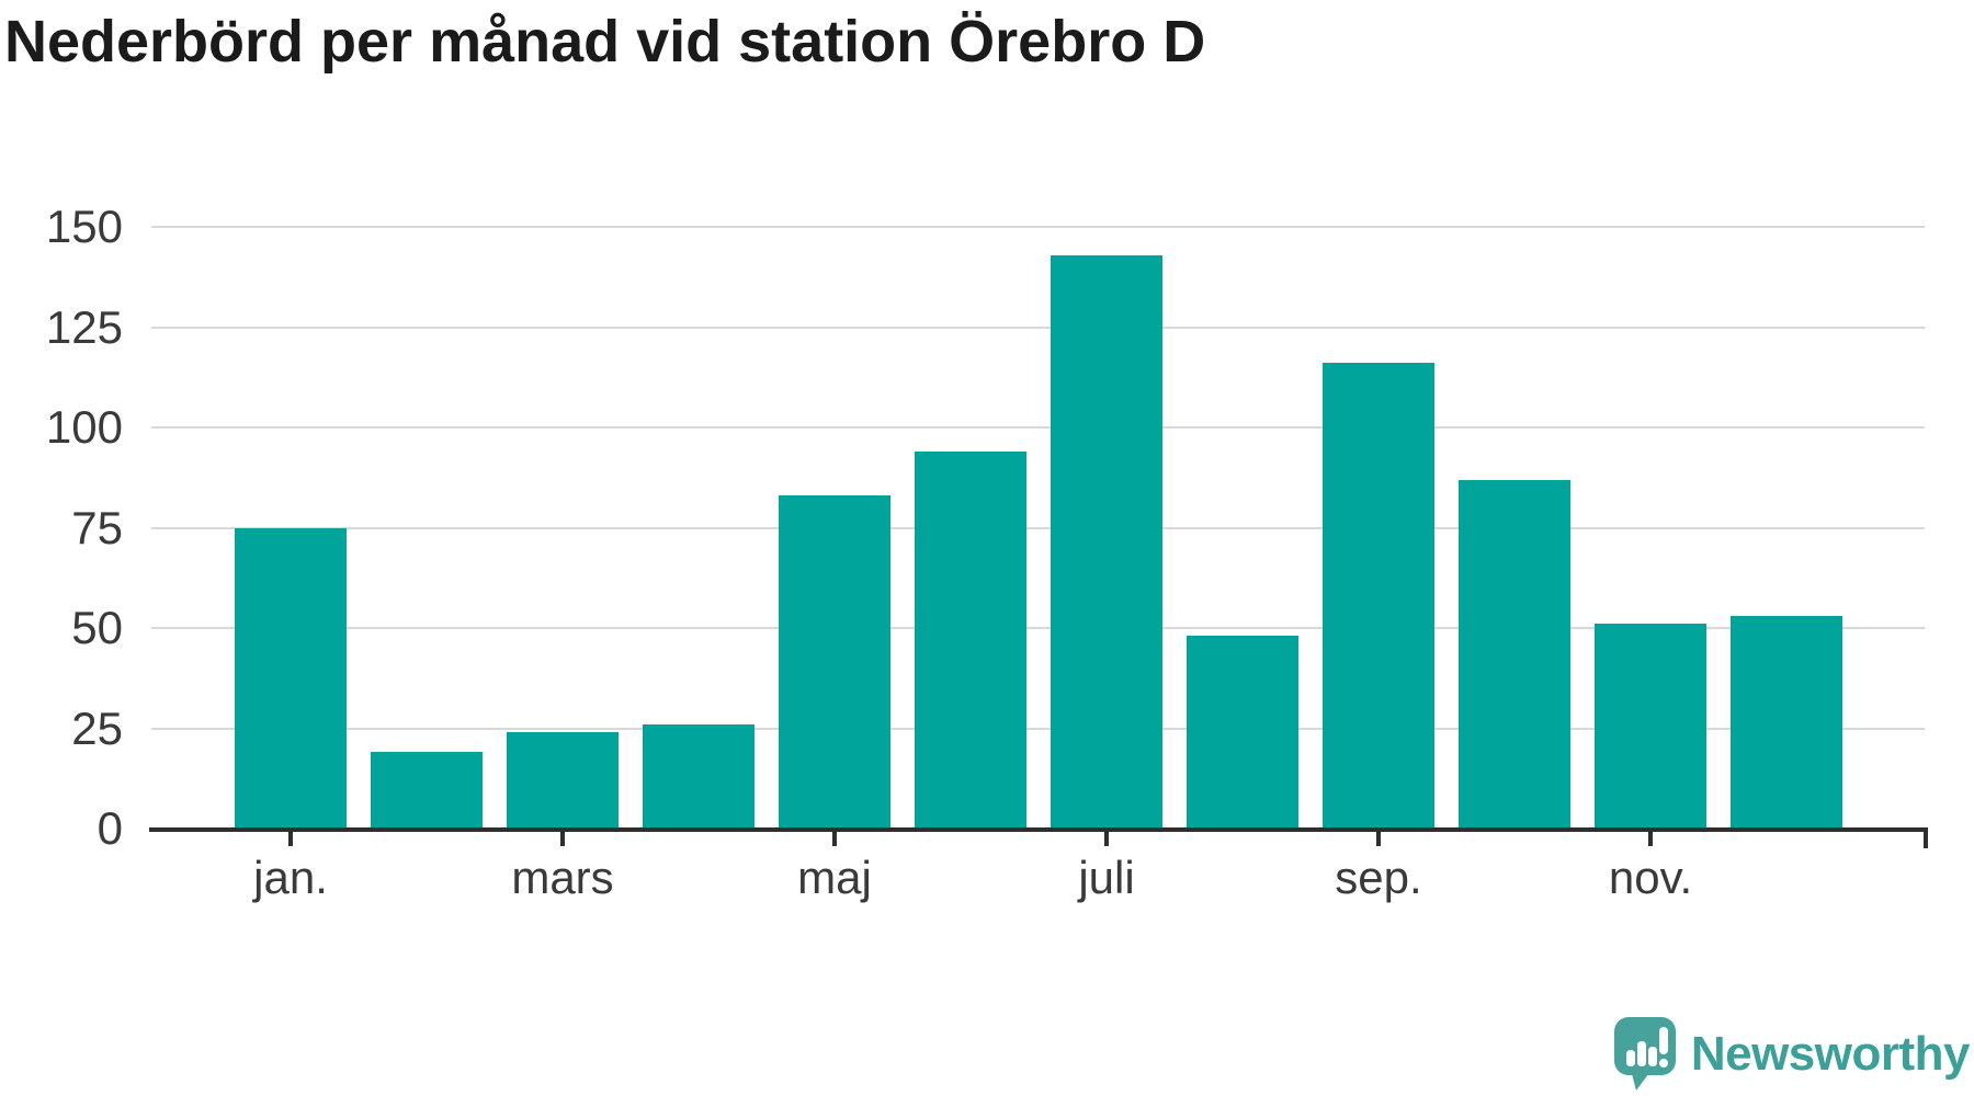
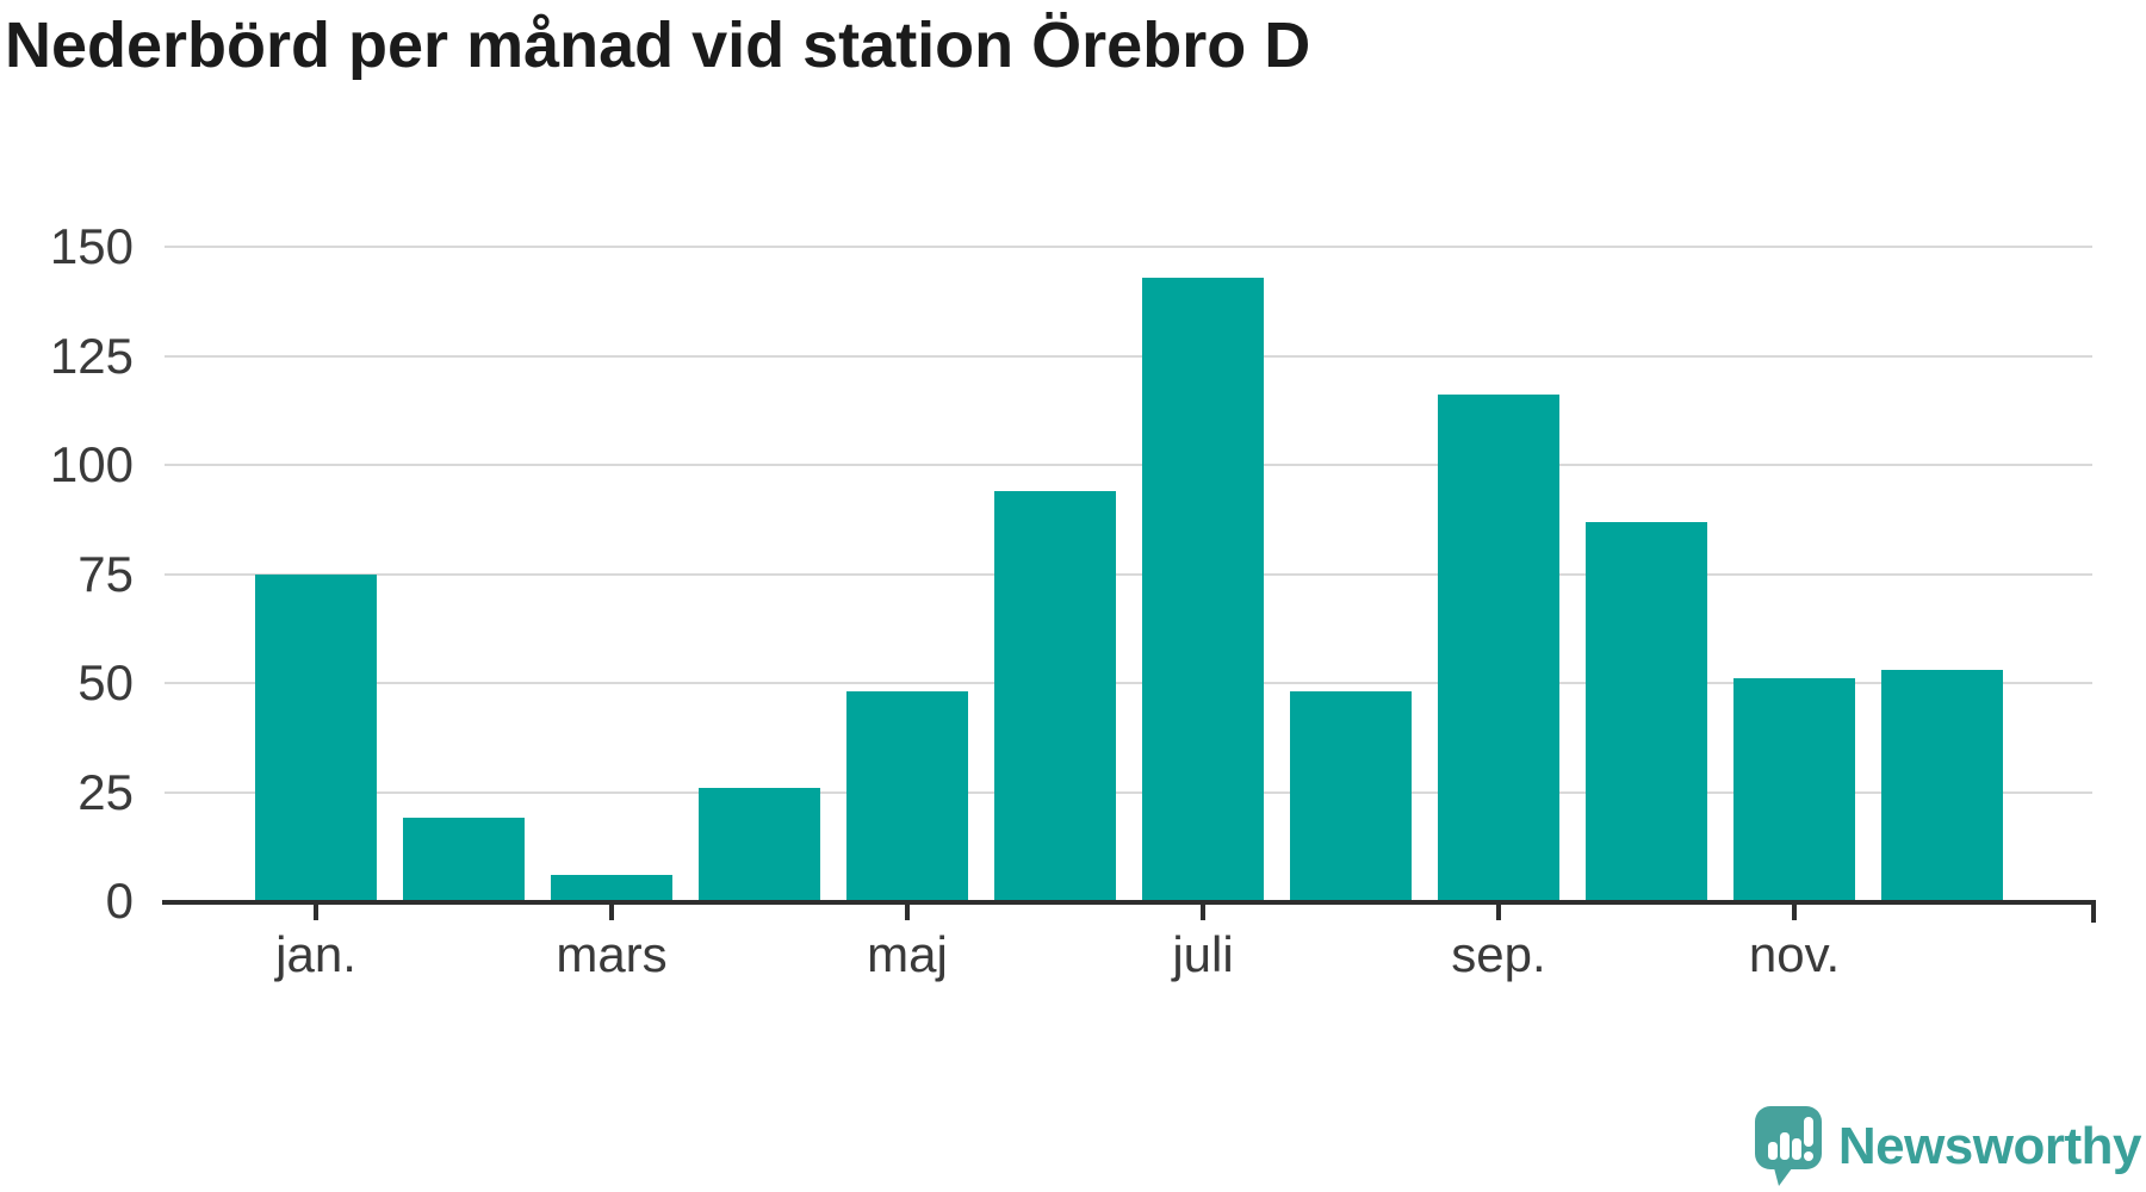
mars: 24 -> 6
maj: 83 -> 48
